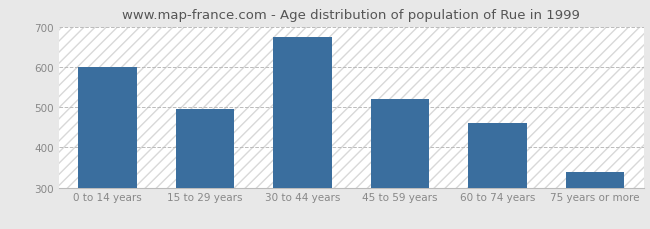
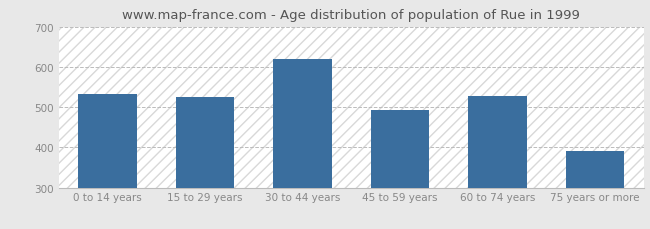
0 to 14 years: 600 -> 533
15 to 29 years: 495 -> 524
30 to 44 years: 675 -> 619
45 to 59 years: 520 -> 494
60 to 74 years: 460 -> 528
75 years or more: 340 -> 392
